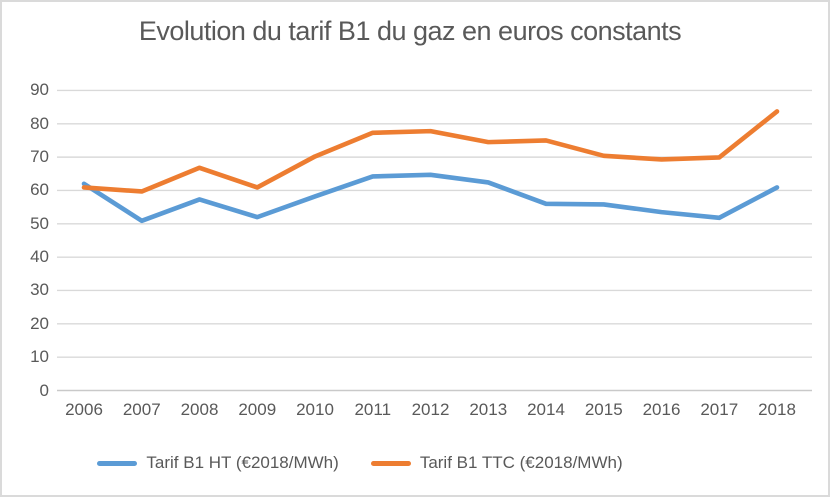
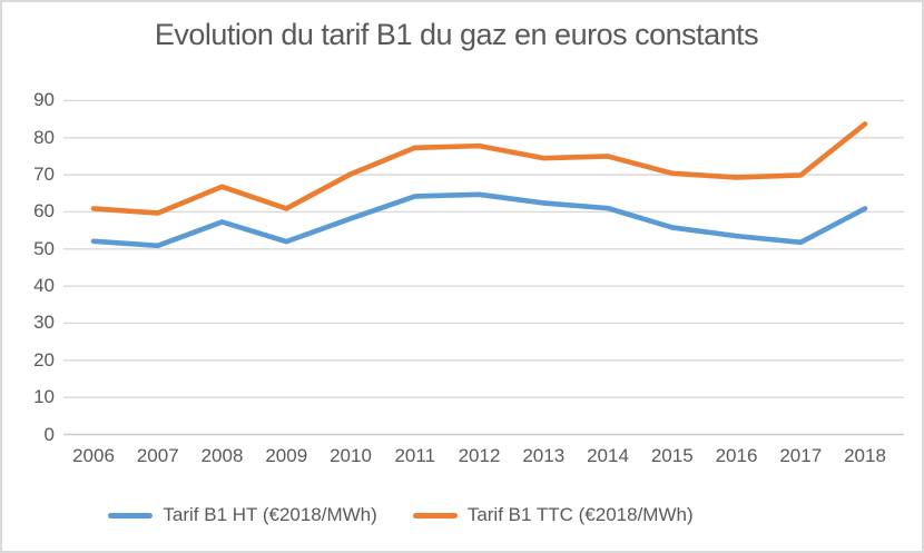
Tarif B1 HT (€2018/MWh)/2006: 62 -> 52
Tarif B1 HT (€2018/MWh)/2014: 56 -> 61
